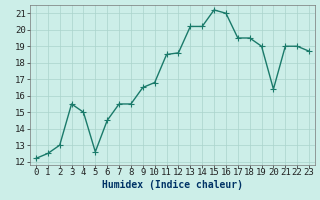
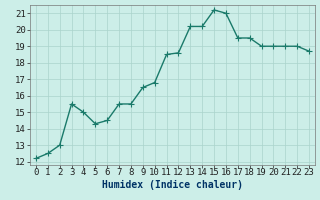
5: 12.6 -> 14.3
20: 16.4 -> 19.0
